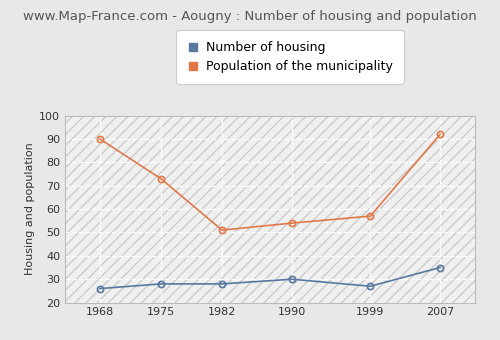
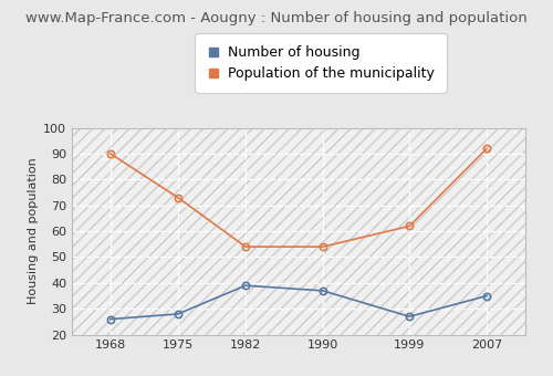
Number of housing/1982: 28 -> 39
Population of the municipality/1982: 51 -> 54
Number of housing/1990: 30 -> 37
Population of the municipality/1999: 57 -> 62
